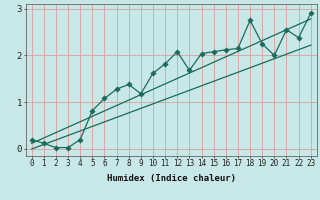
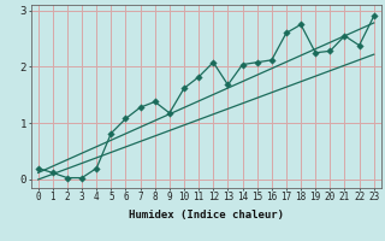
17: 2.15 -> 2.60
20: 2.00 -> 2.28
